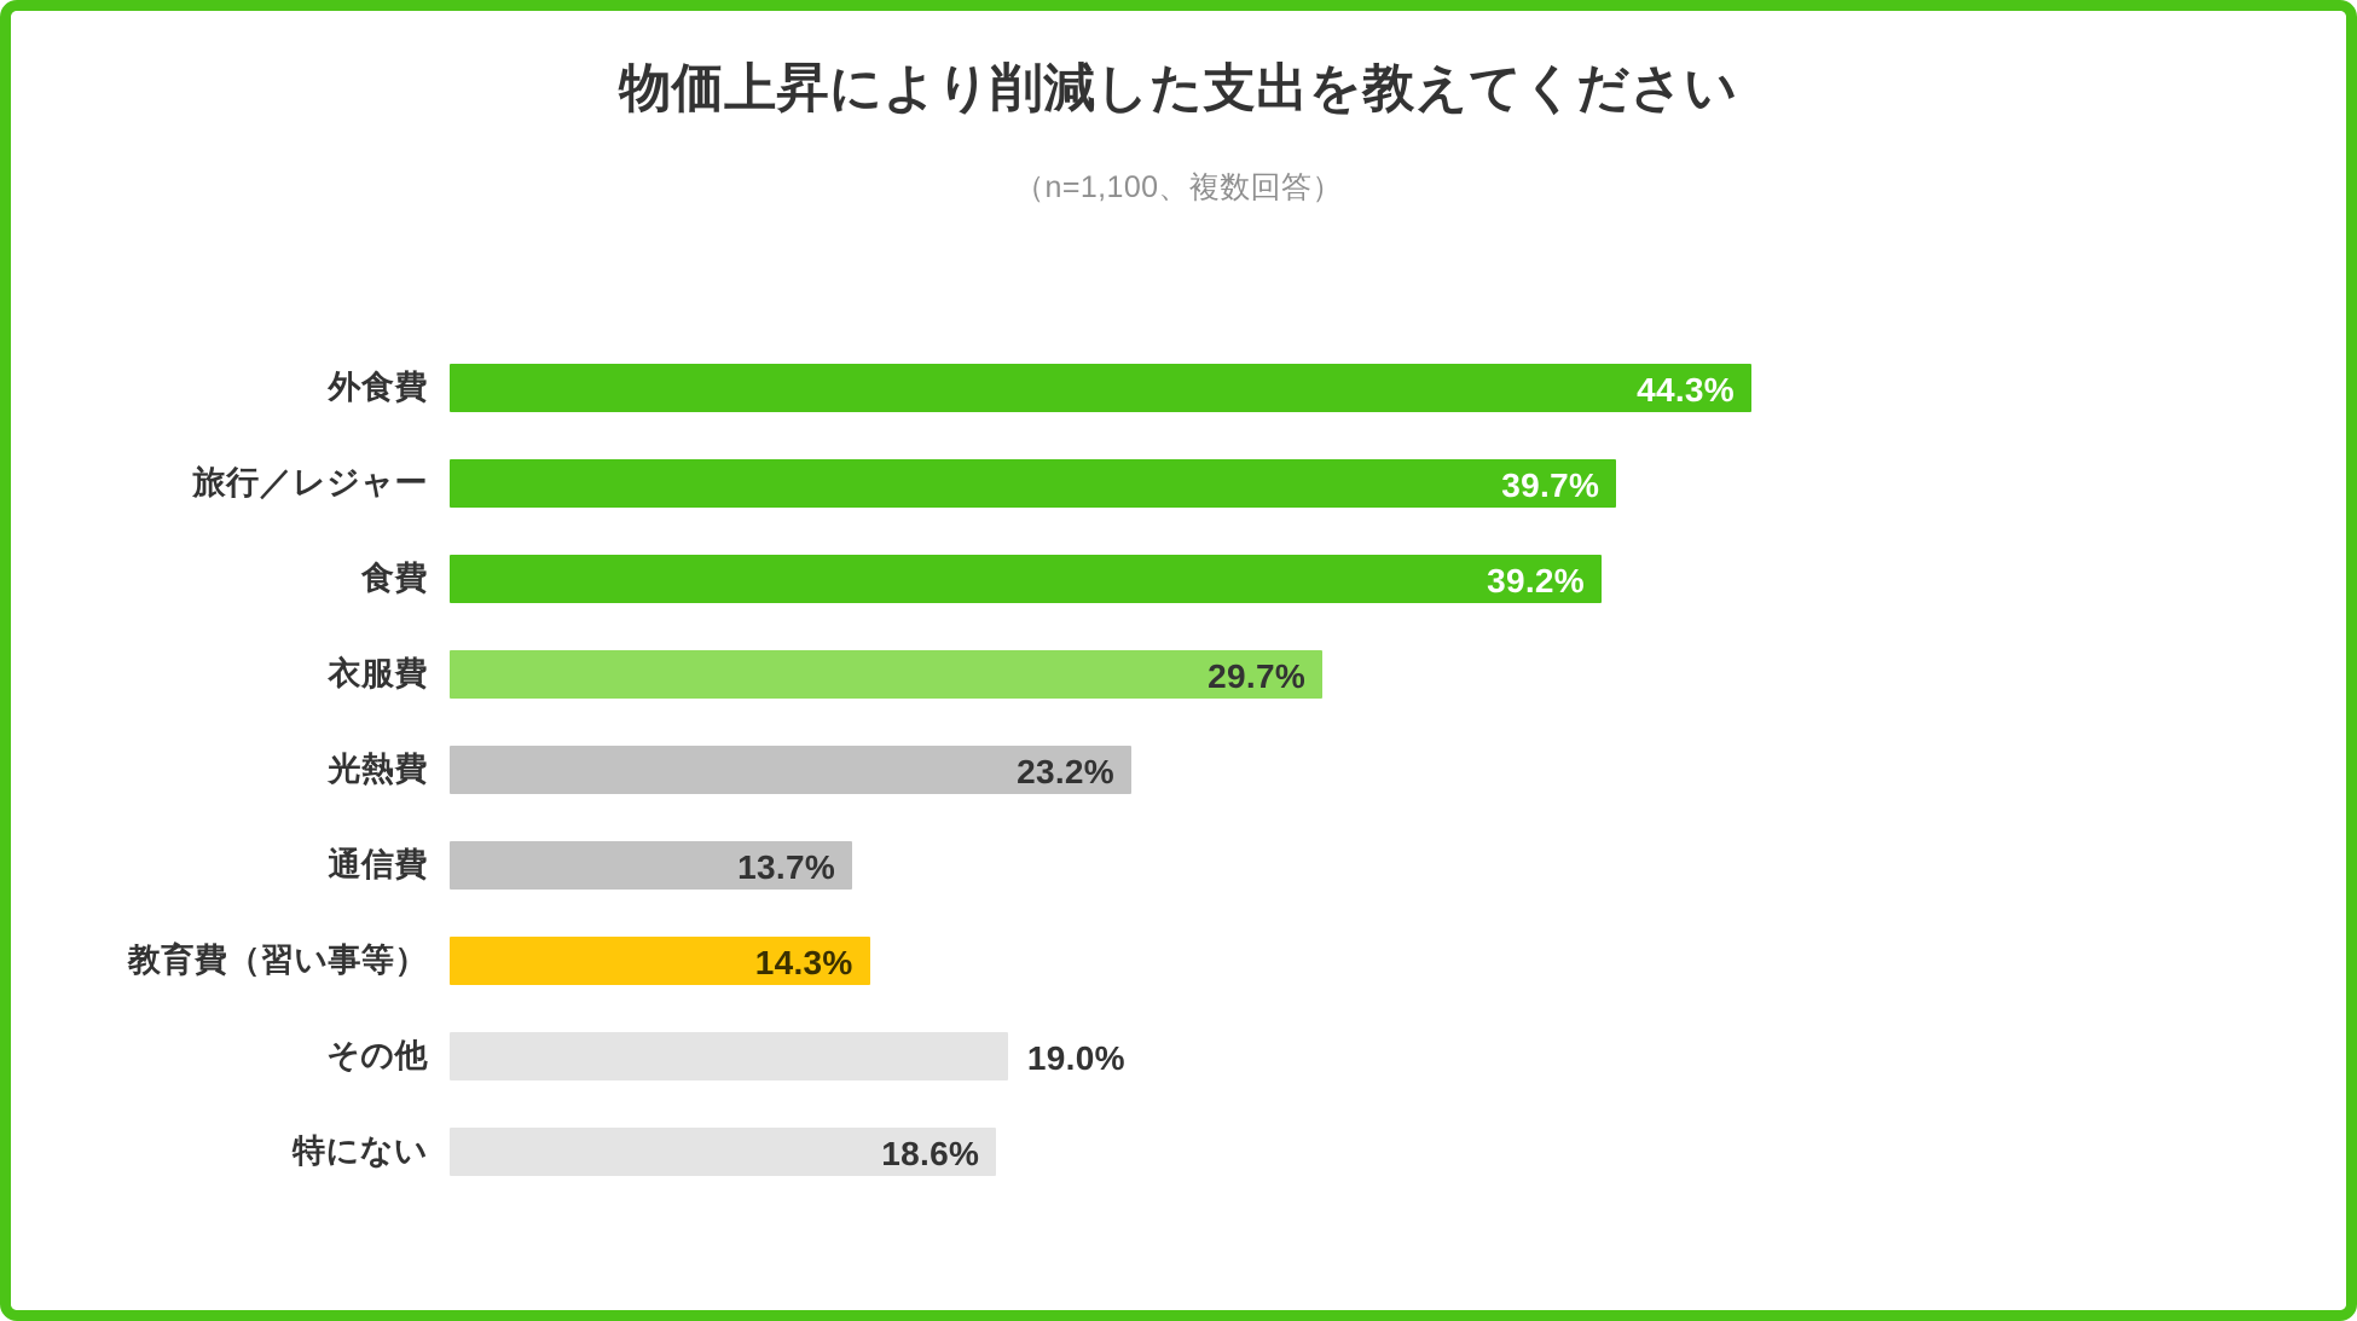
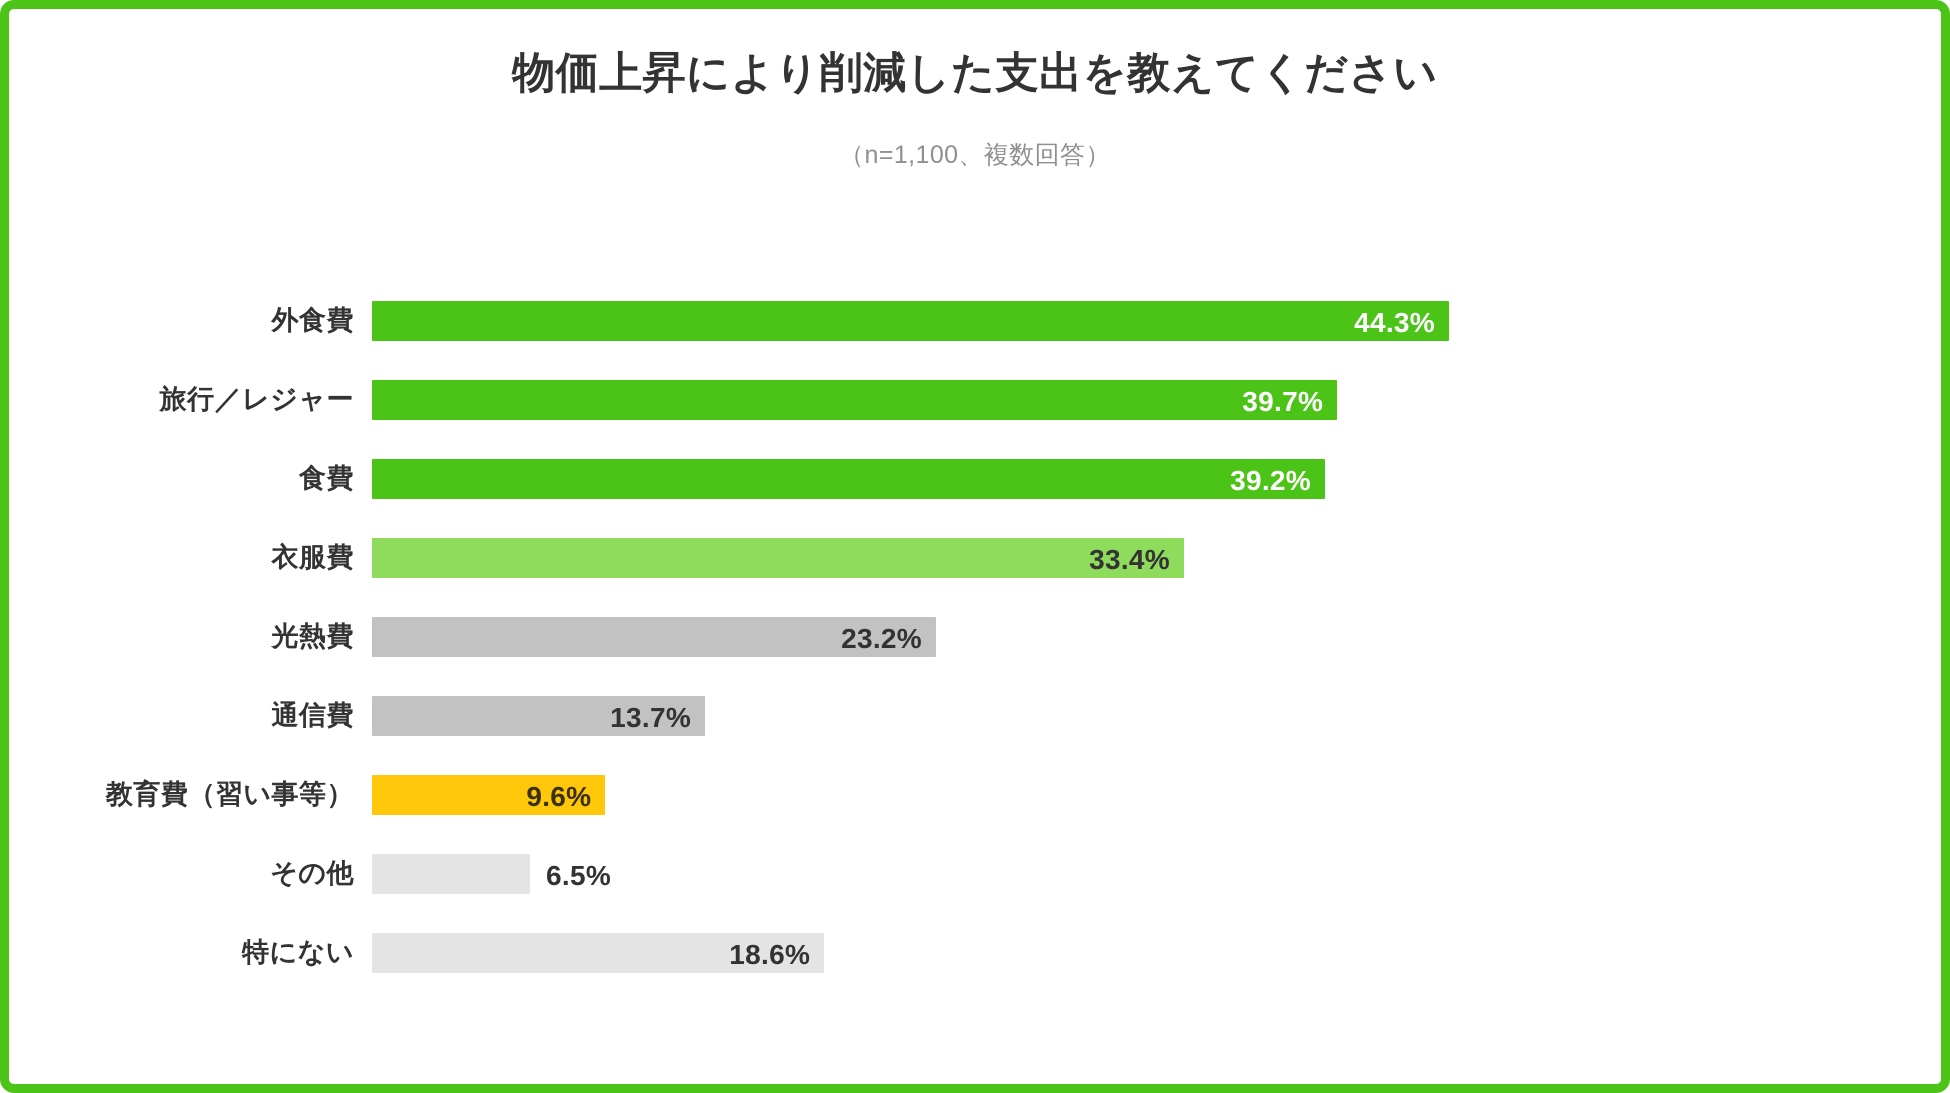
衣服費: 29.7% -> 33.4%
教育費（習い事等）: 14.3% -> 9.6%
その他: 19.0% -> 6.5%
